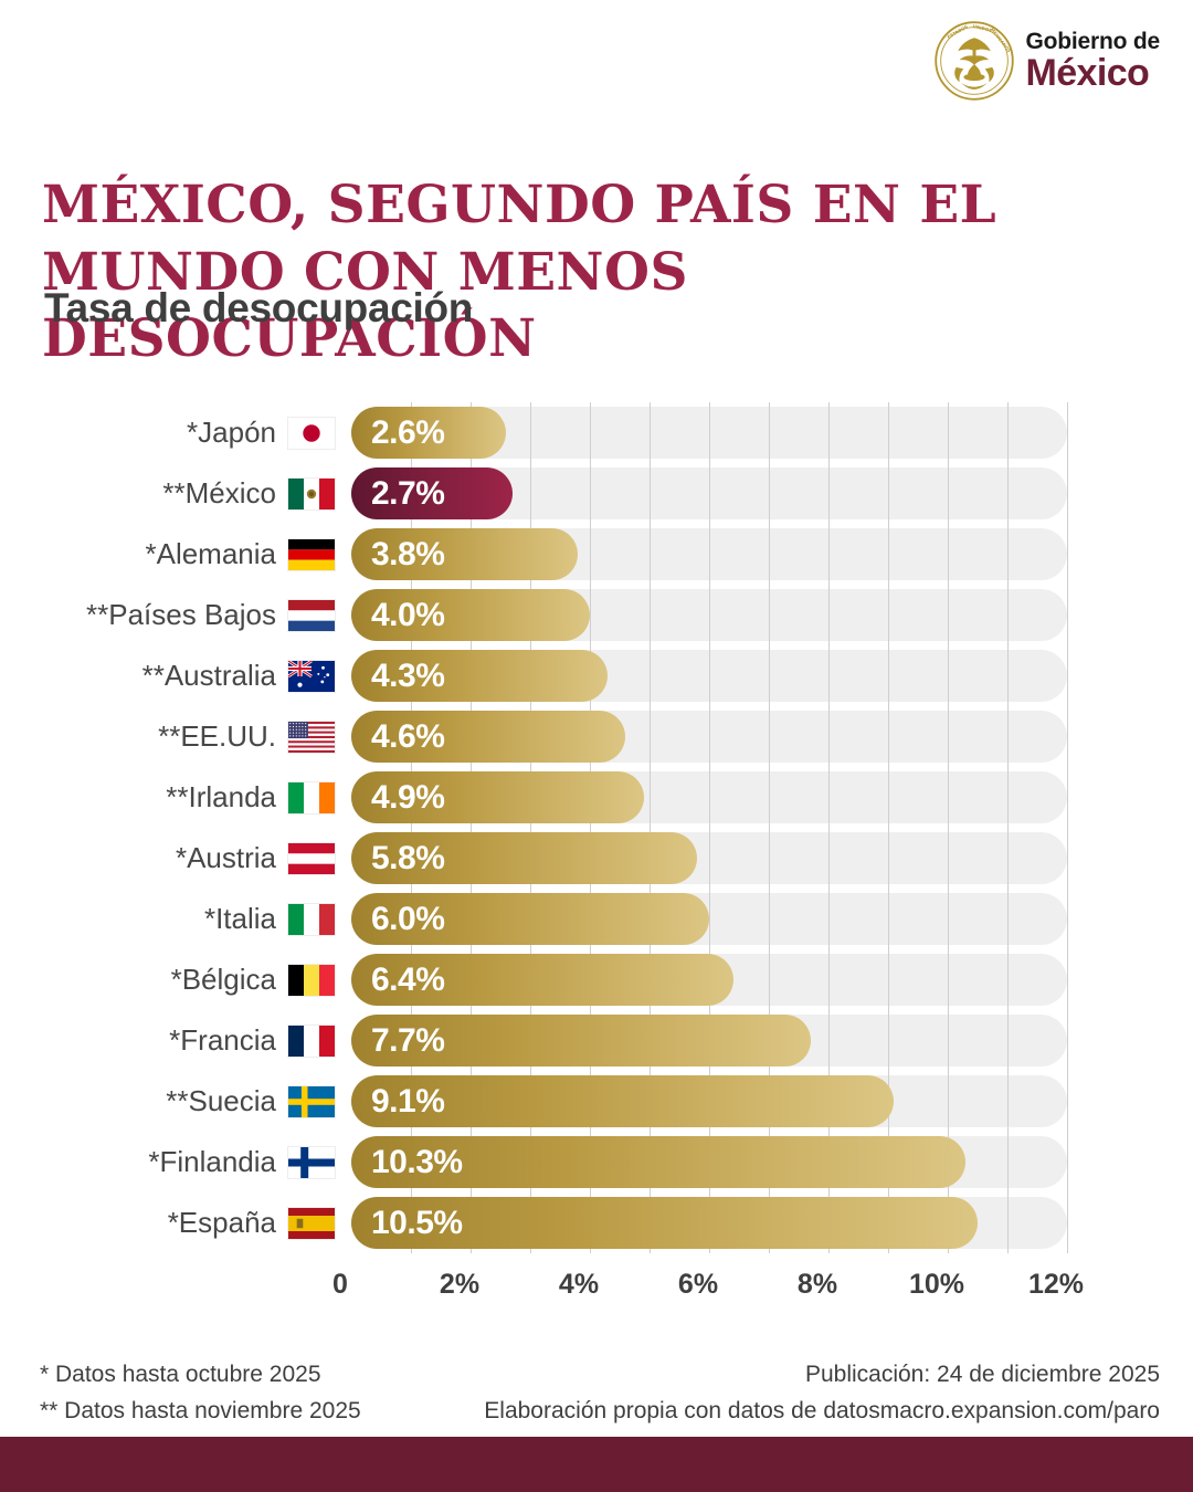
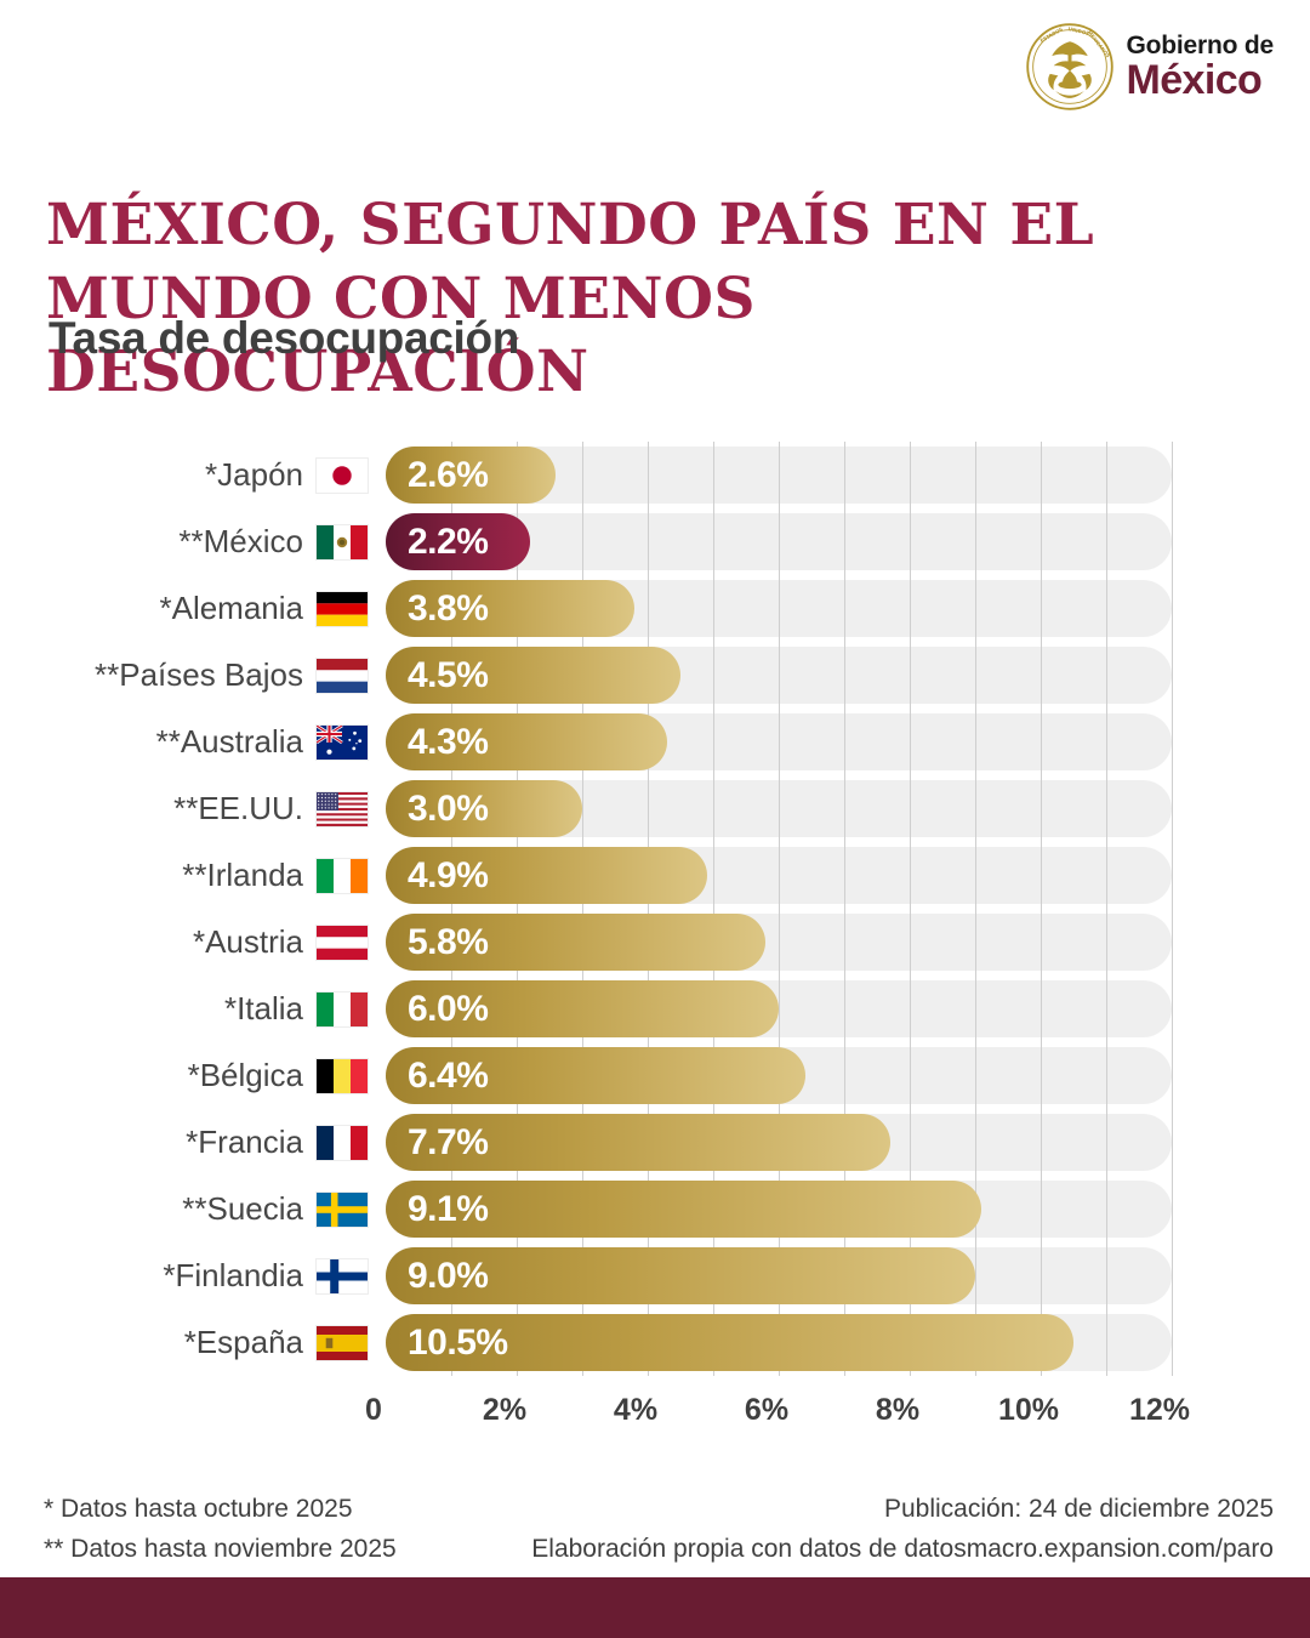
**México: 2.7% -> 2.2%
**Países Bajos: 4.0% -> 4.5%
**EE.UU.: 4.6% -> 3.0%
*Finlandia: 10.3% -> 9.0%
